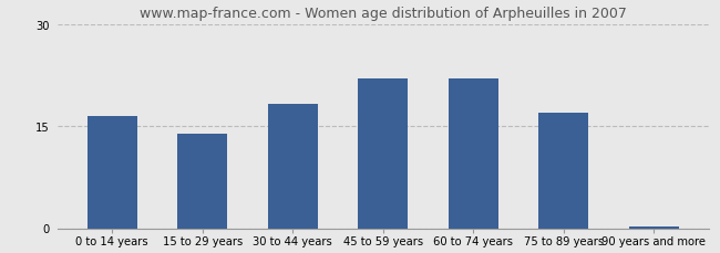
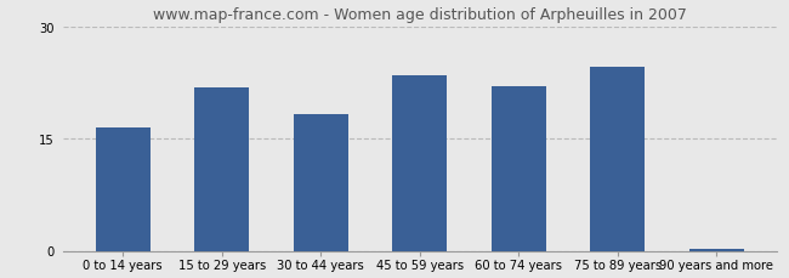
15 to 29 years: 13.8 -> 21.8
45 to 59 years: 22.0 -> 23.4
75 to 89 years: 17.0 -> 24.6
